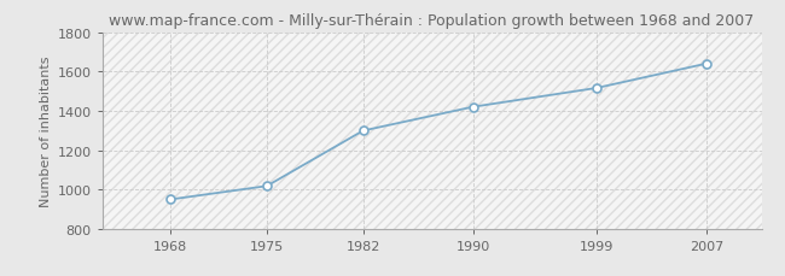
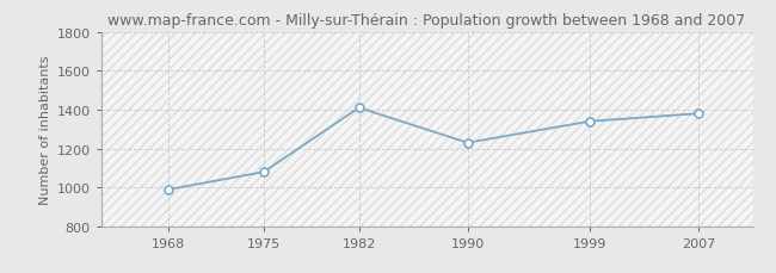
1968: 950 -> 990
1975: 1020 -> 1080
1982: 1300 -> 1410
1990: 1420 -> 1230
1999: 1520 -> 1340
2007: 1640 -> 1380
